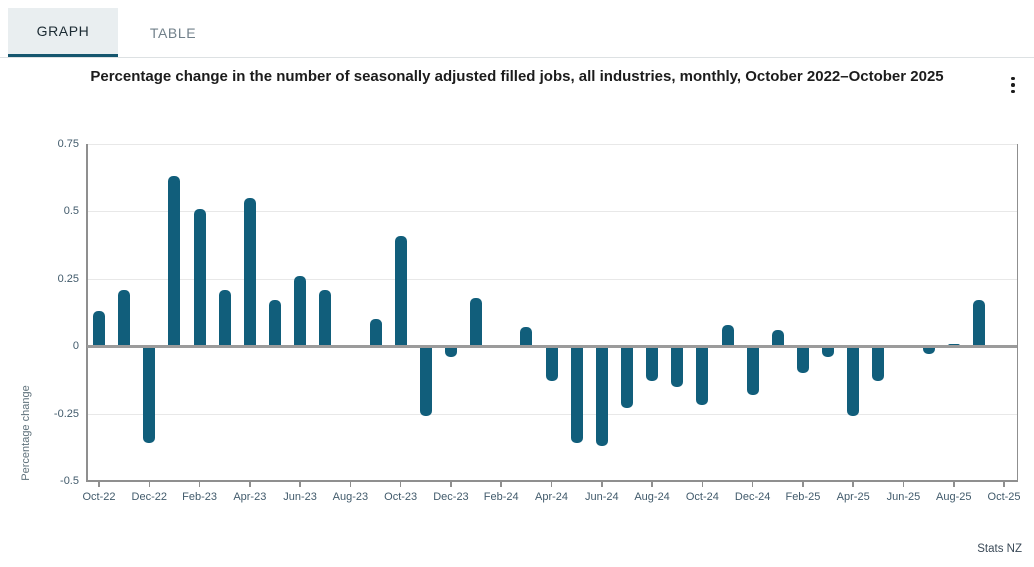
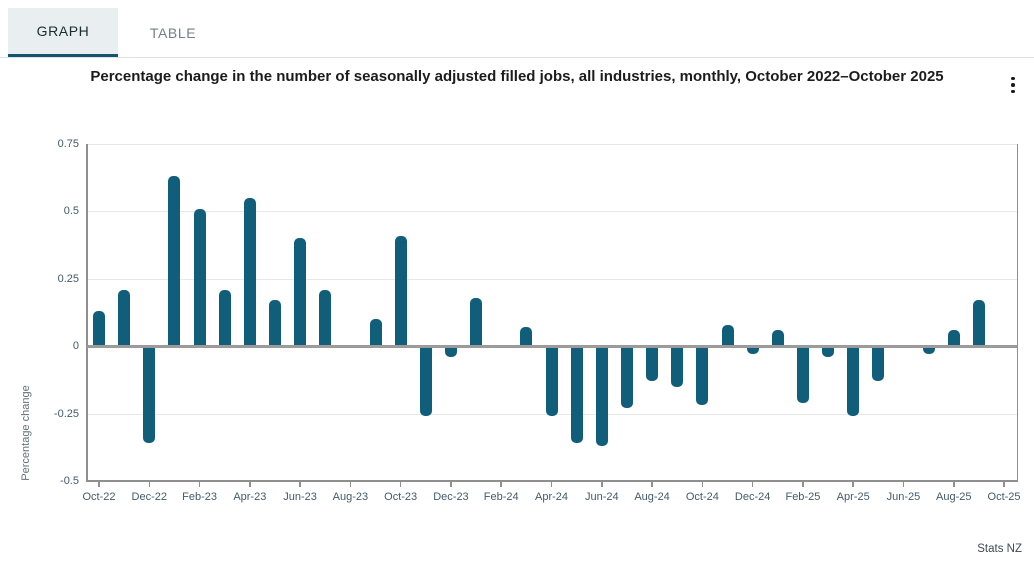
Jun-23: 0.26 -> 0.40
Apr-24: -0.13 -> -0.26
Dec-24: -0.18 -> -0.03
Feb-25: -0.10 -> -0.21
Aug-25: 0.01 -> 0.06
